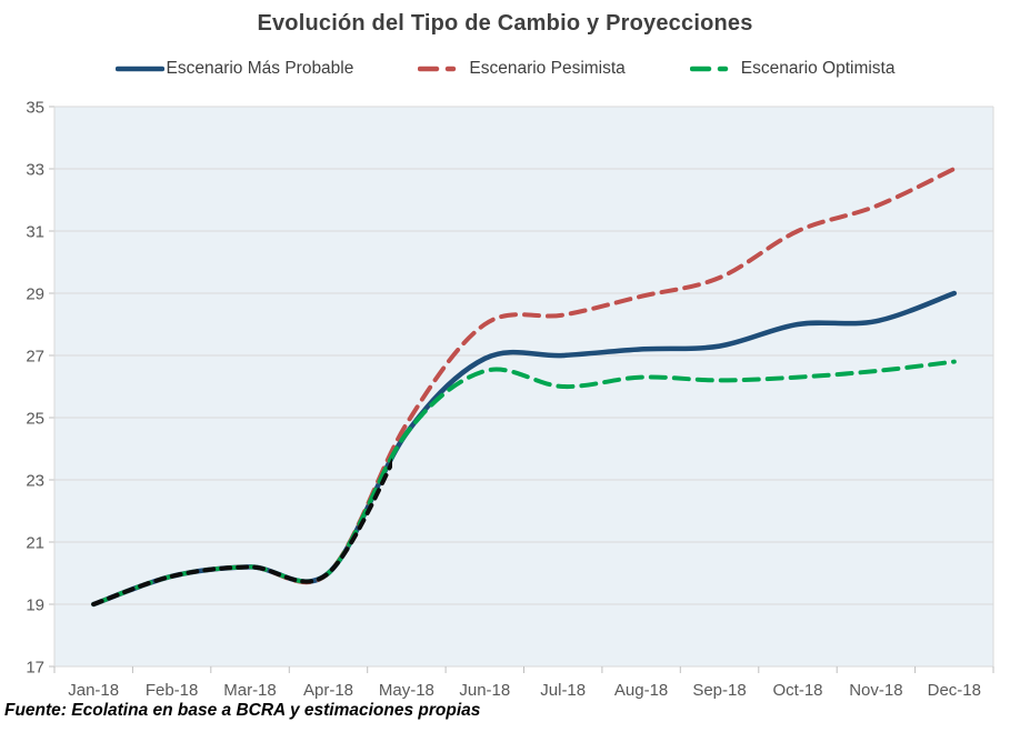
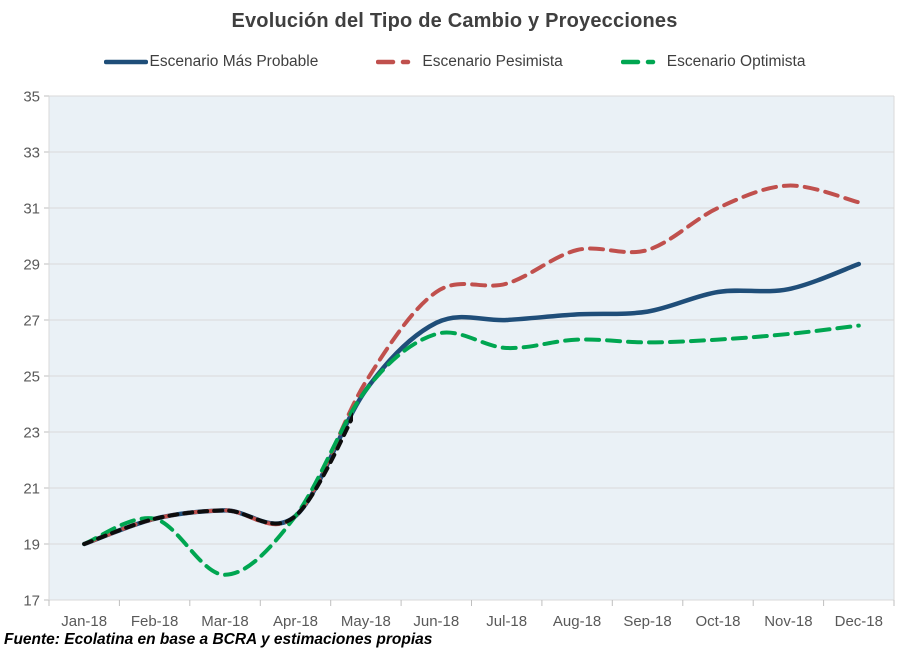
Escenario Optimista/Mar-18: 20.2 -> 17.9
Escenario Pesimista/Aug-18: 28.9 -> 29.5
Escenario Pesimista/Dec-18: 33.0 -> 31.2
